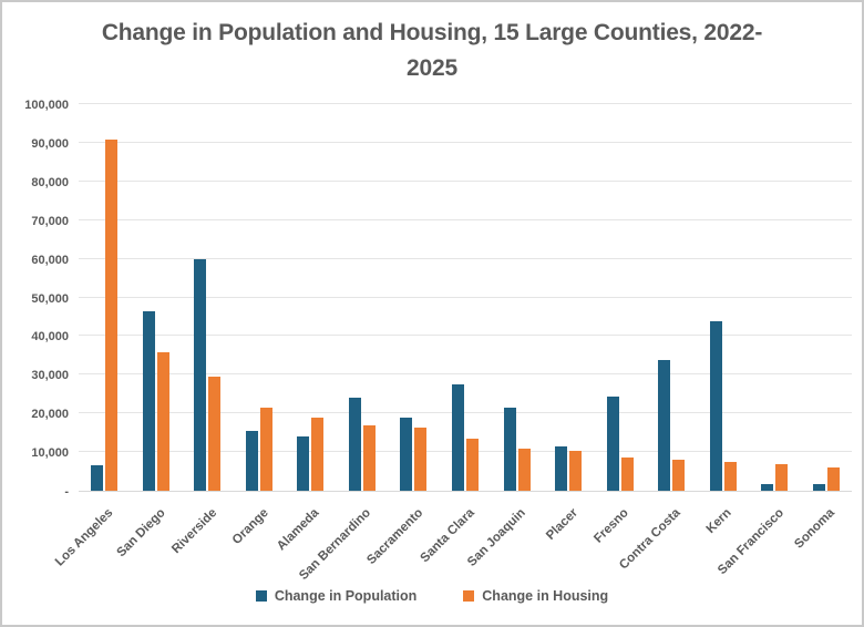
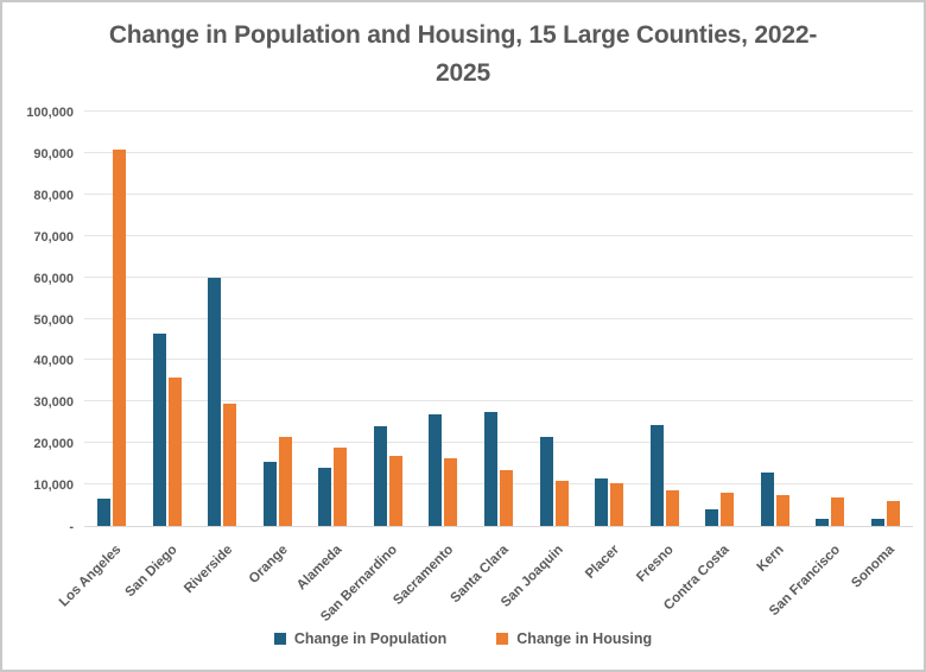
Change in Population/Sacramento: 19000 -> 27000
Change in Population/Contra Costa: 34000 -> 4000
Change in Population/Kern: 44000 -> 13000
